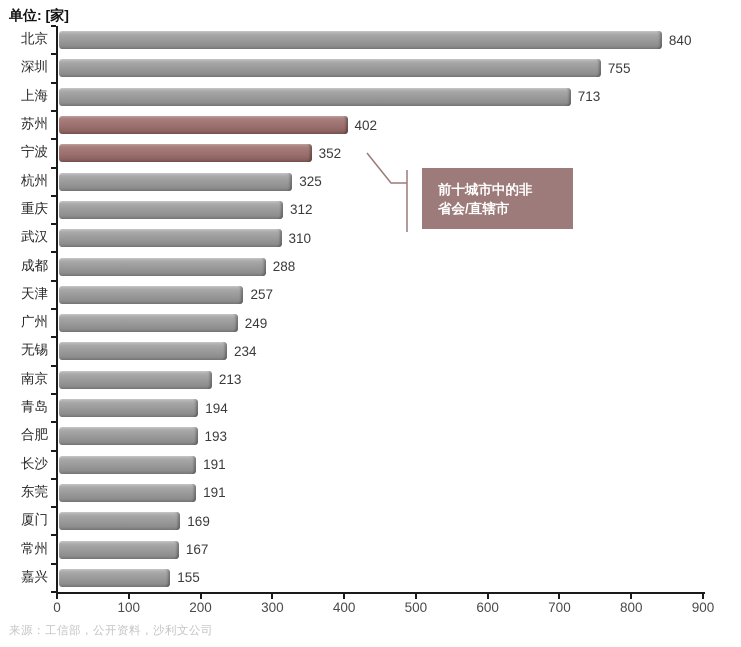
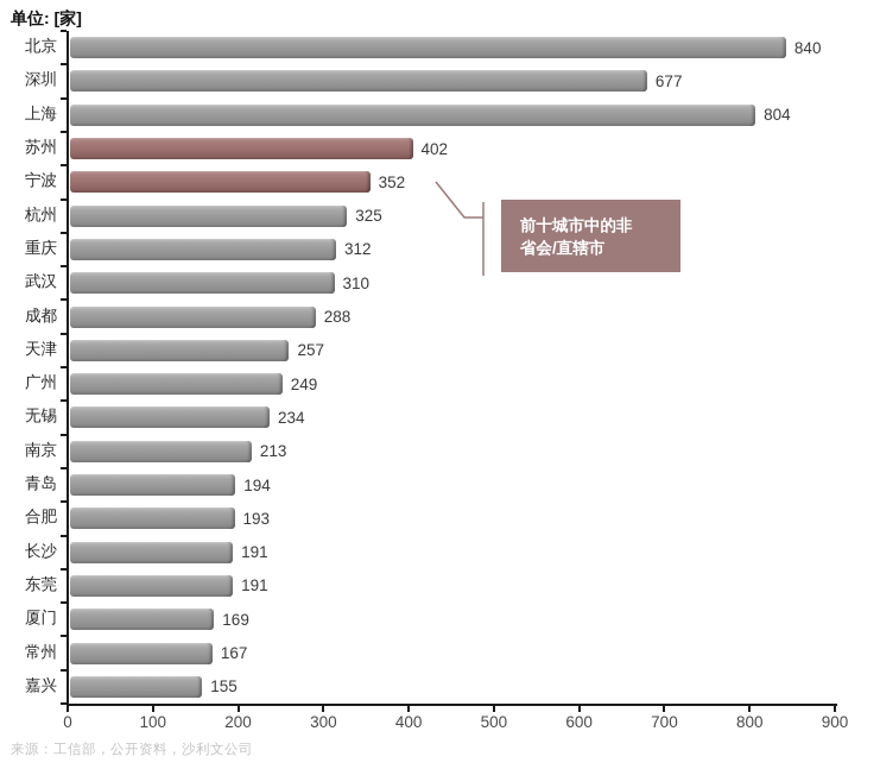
深圳: 755 -> 677
上海: 713 -> 804
